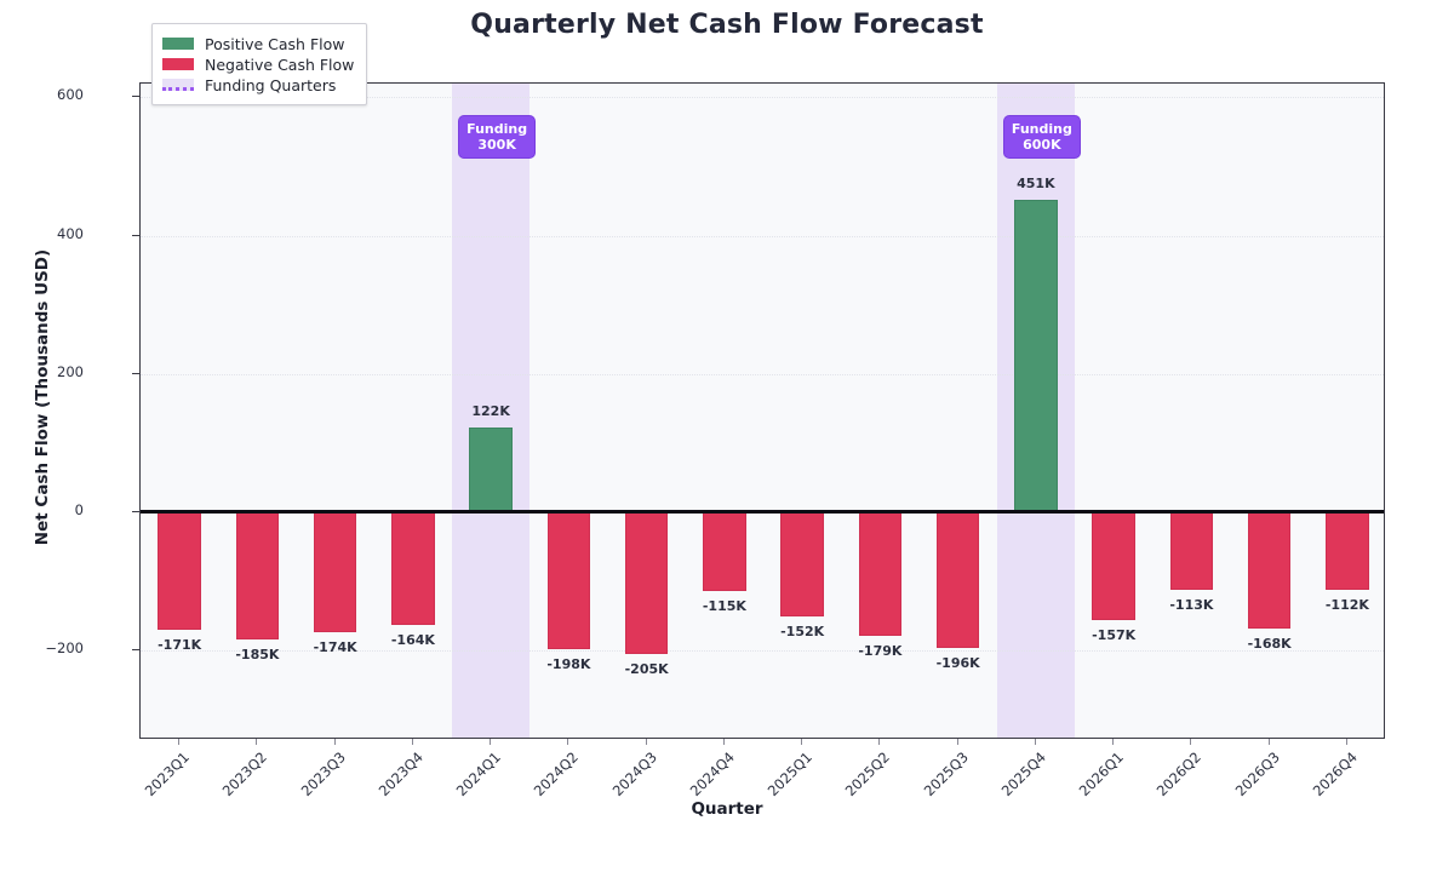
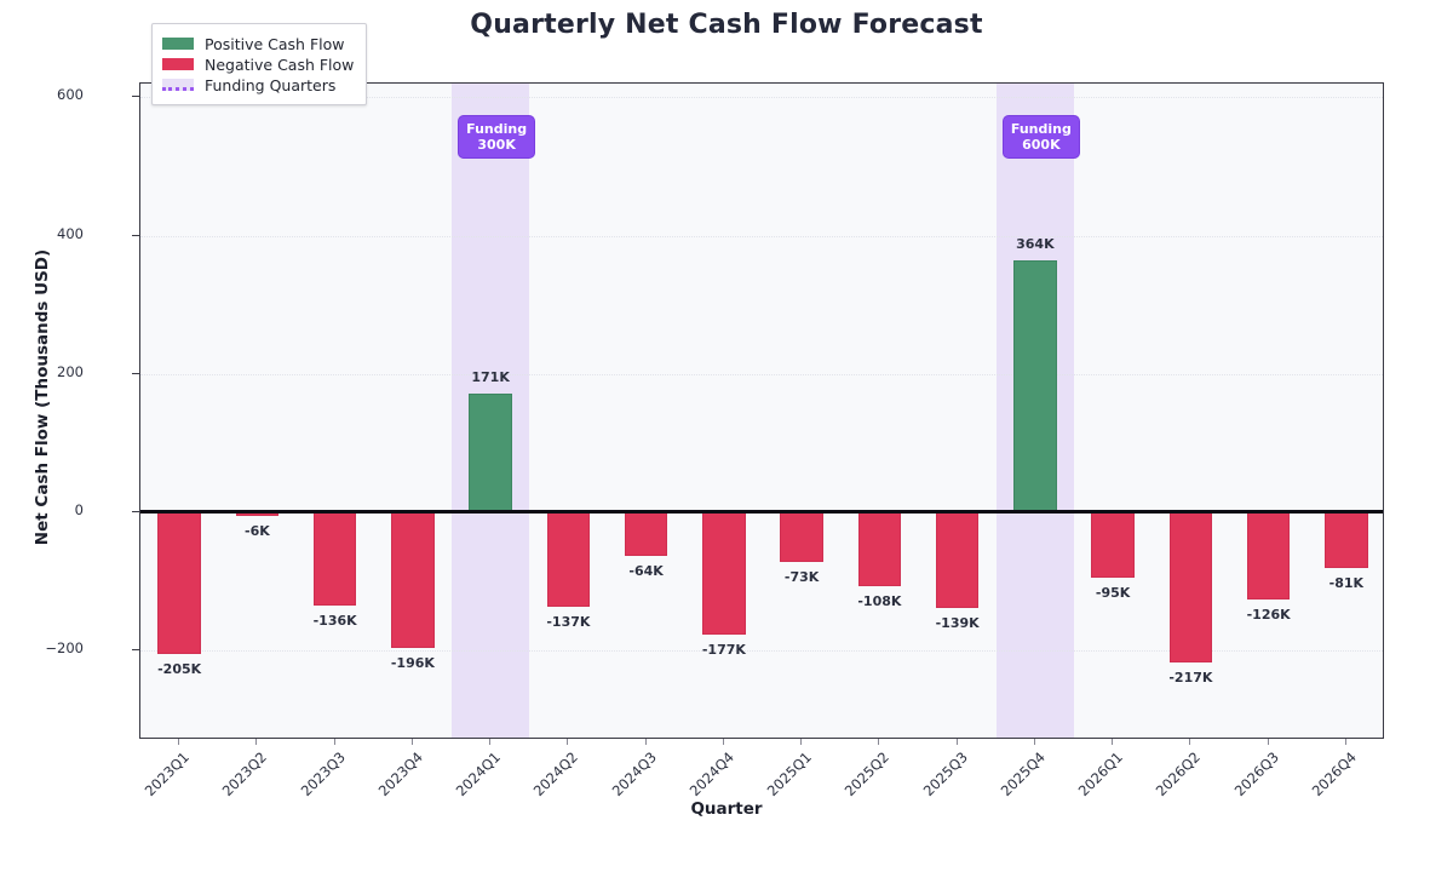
2023Q1: -171K -> -205K
2023Q2: -185K -> -6K
2023Q3: -174K -> -136K
2023Q4: -164K -> -196K
2024Q1: 122K -> 171K
2024Q2: -198K -> -137K
2024Q3: -205K -> -64K
2024Q4: -115K -> -177K
2025Q1: -152K -> -73K
2025Q2: -179K -> -108K
2025Q3: -196K -> -139K
2025Q4: 451K -> 364K
2026Q1: -157K -> -95K
2026Q2: -113K -> -217K
2026Q3: -168K -> -126K
2026Q4: -112K -> -81K
